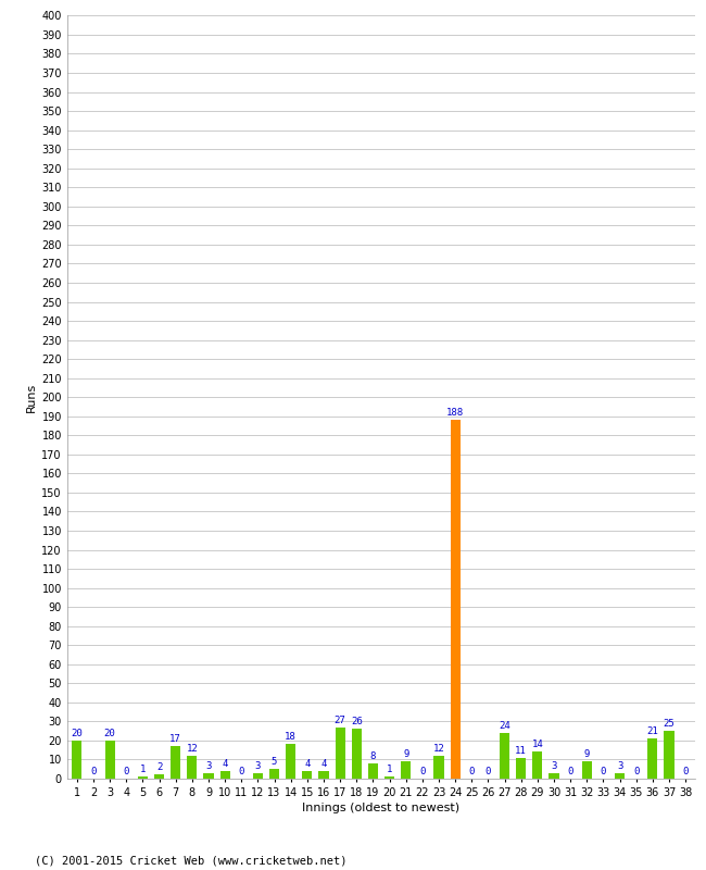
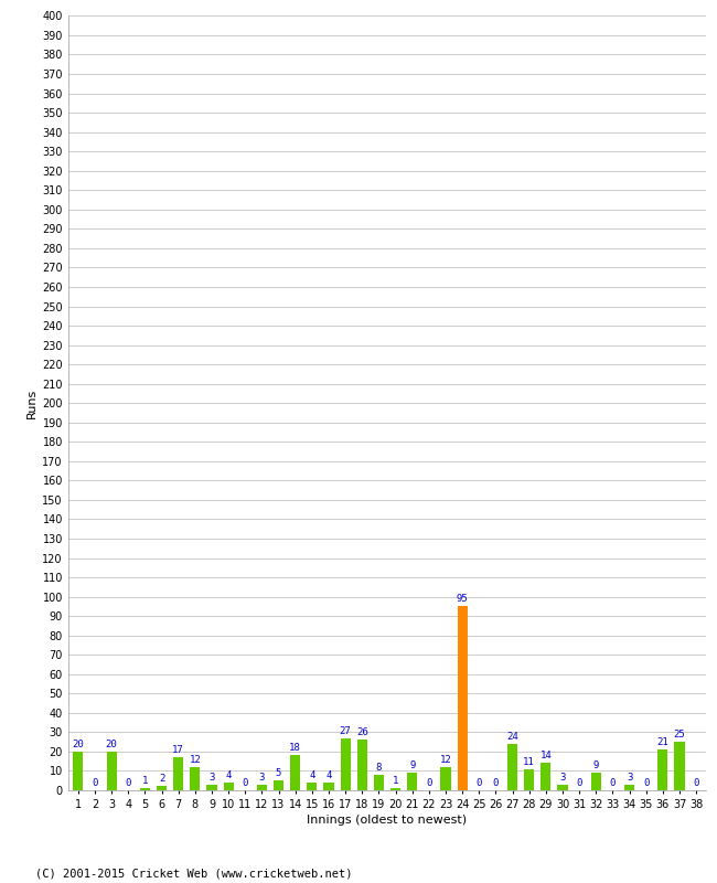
24: 188 -> 95
